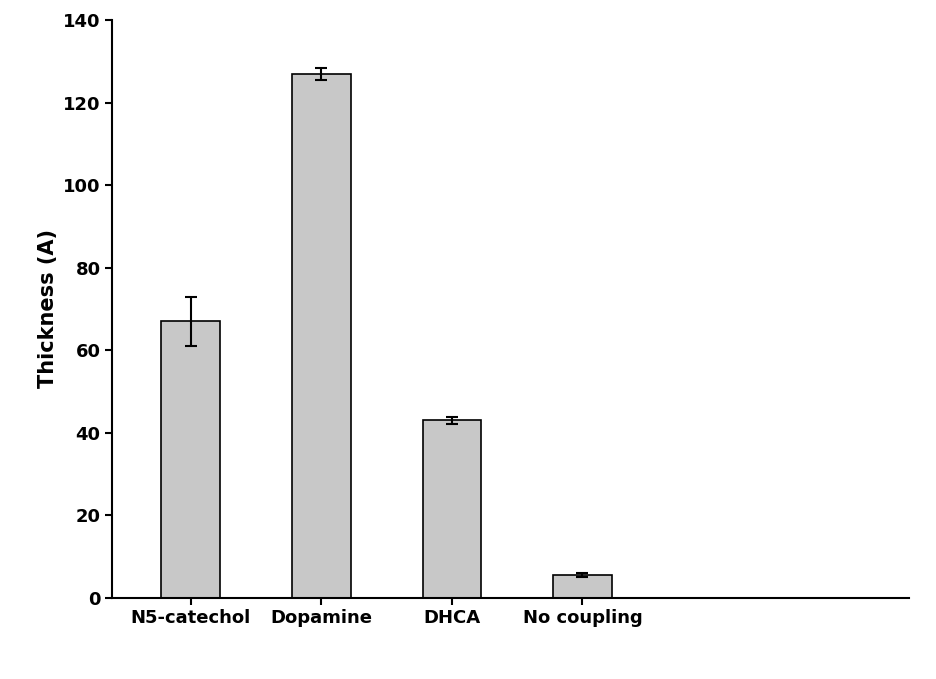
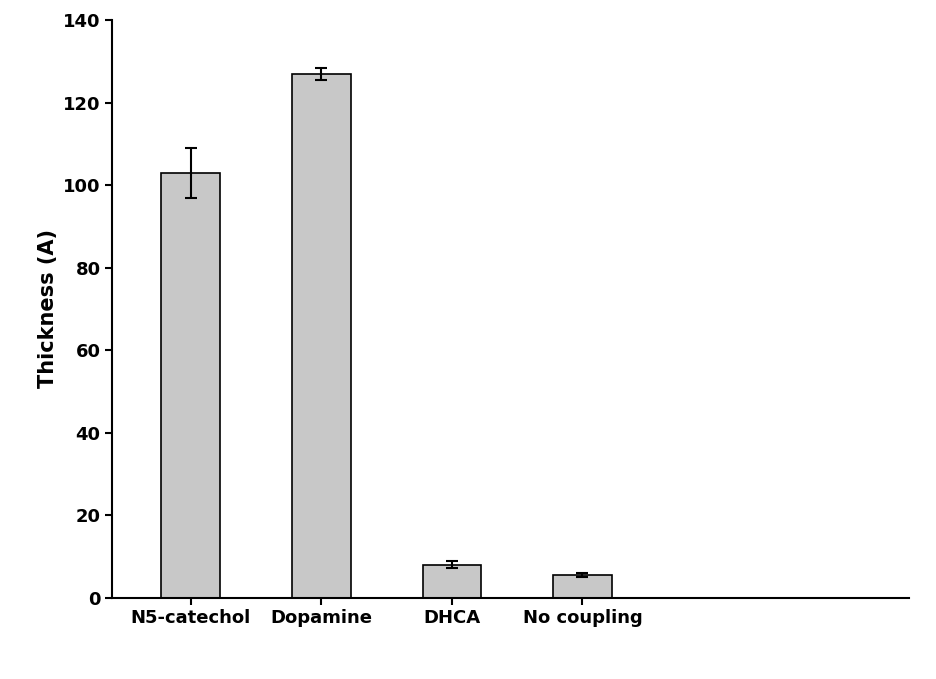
N5-catechol: 67.0 -> 103.0
DHCA: 43.0 -> 8.0
